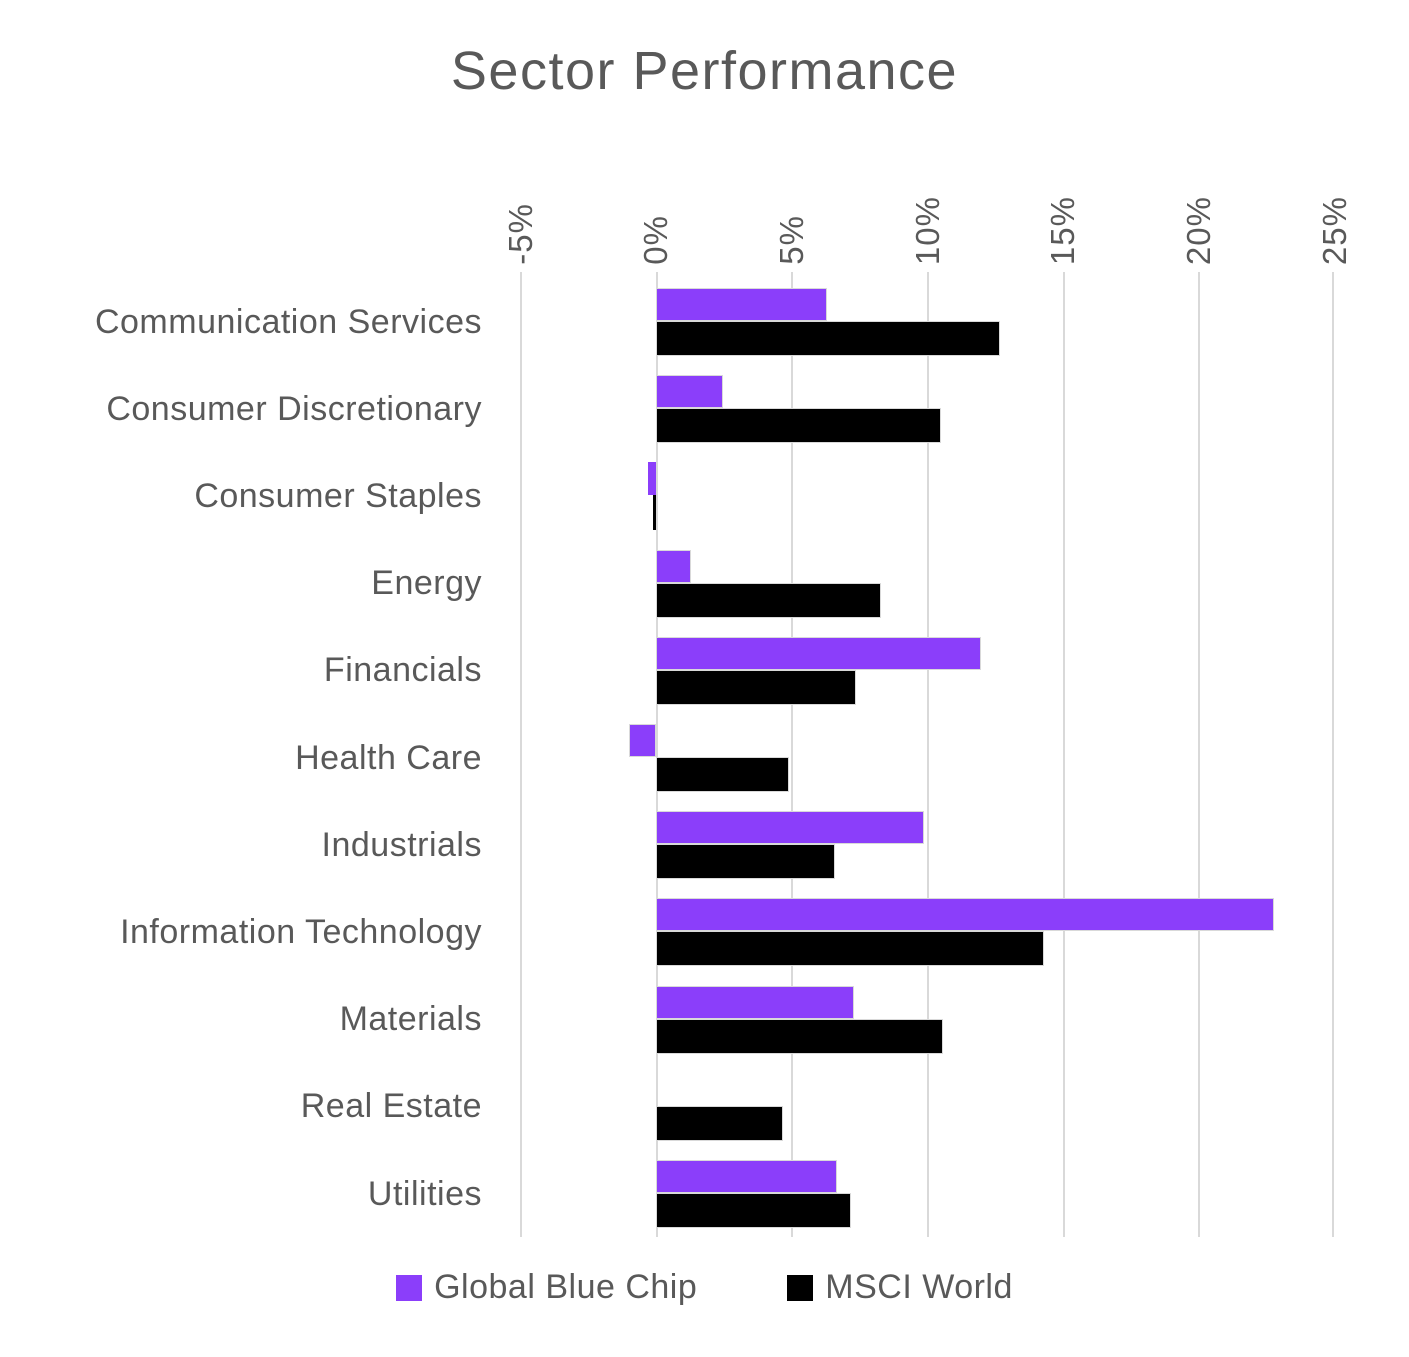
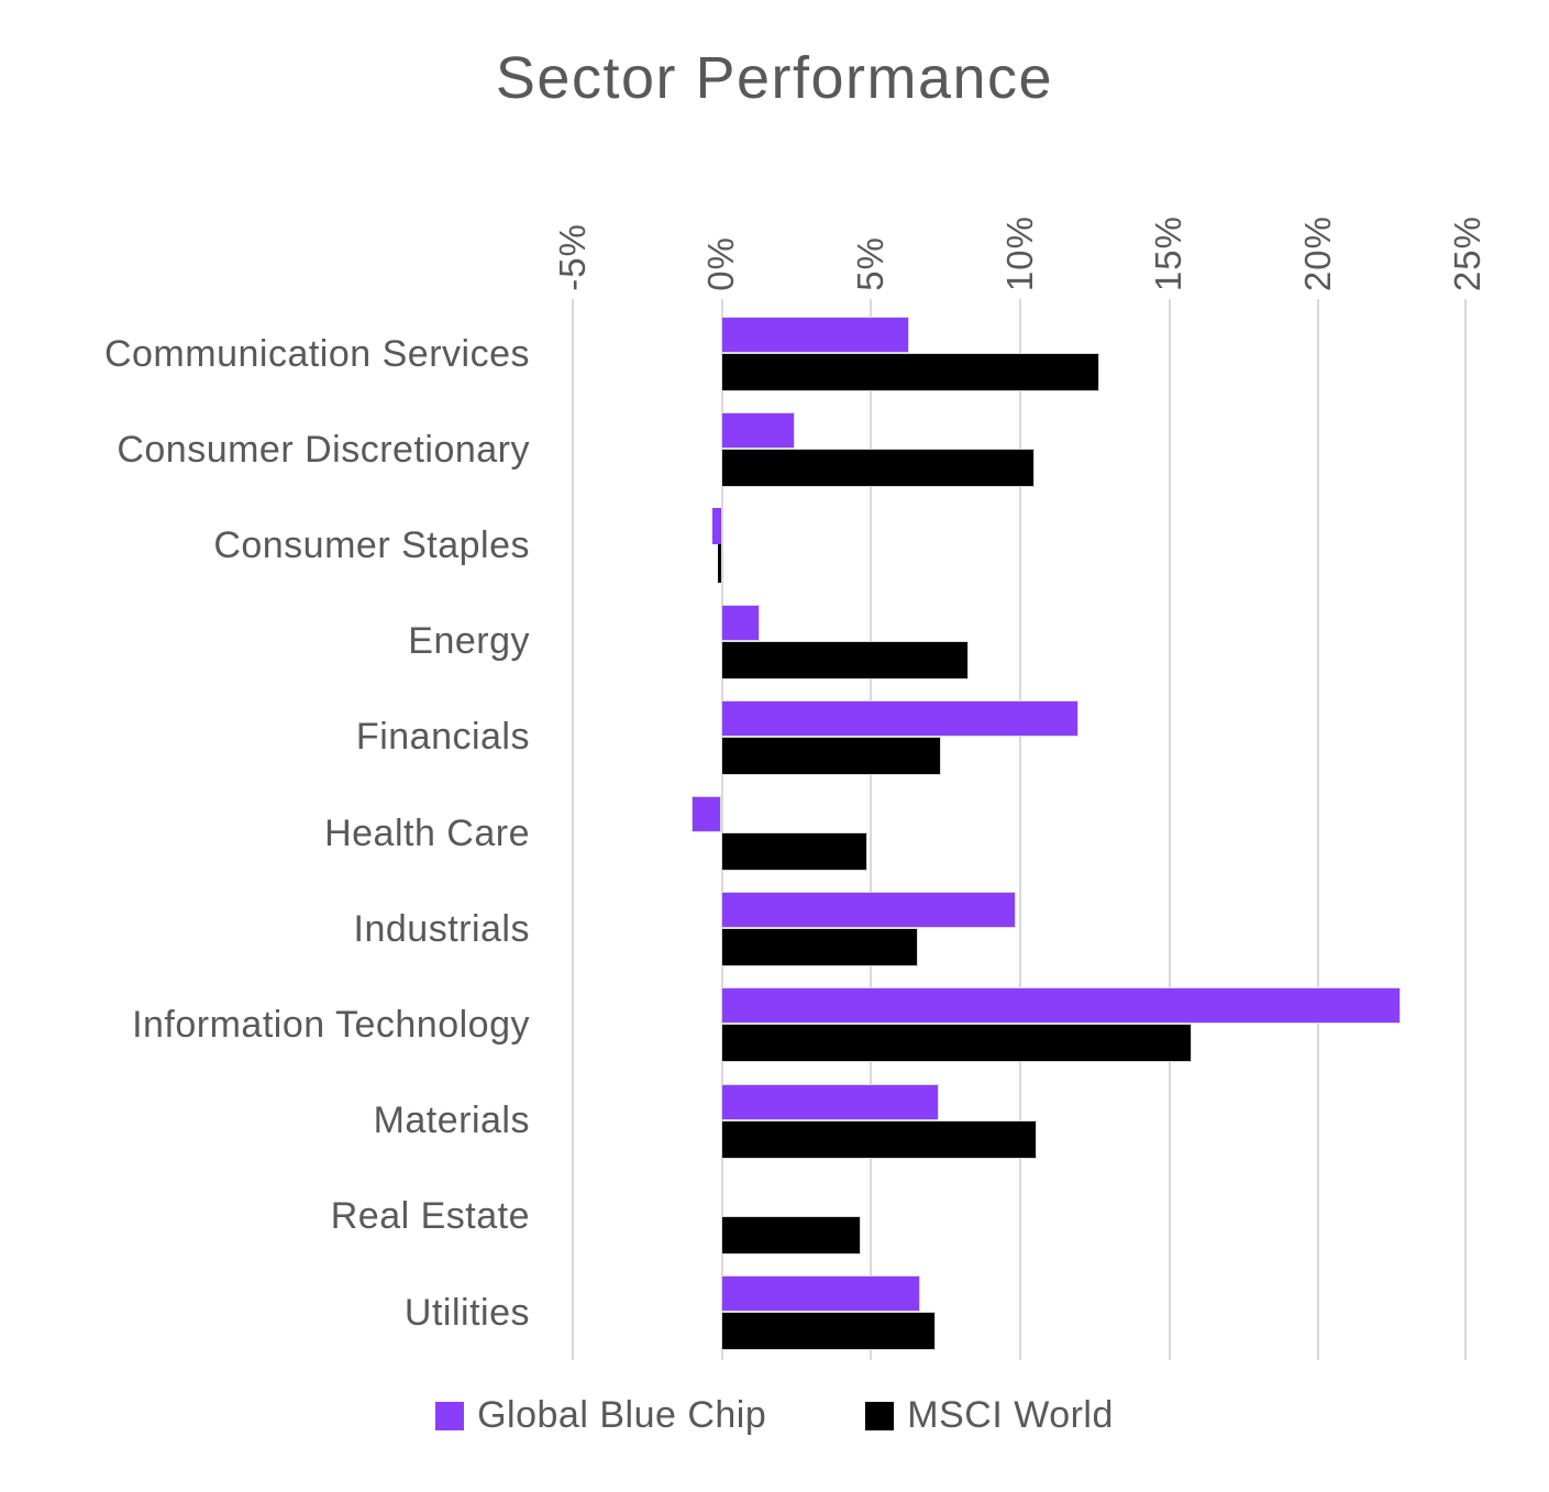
MSCI World/Information Technology: 14.3% -> 15.8%
